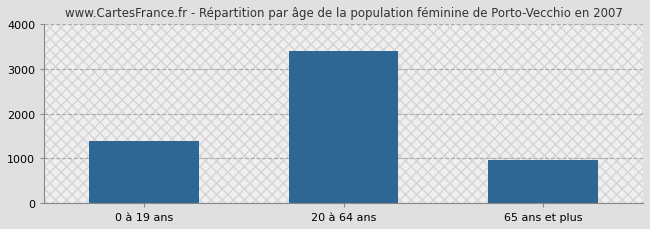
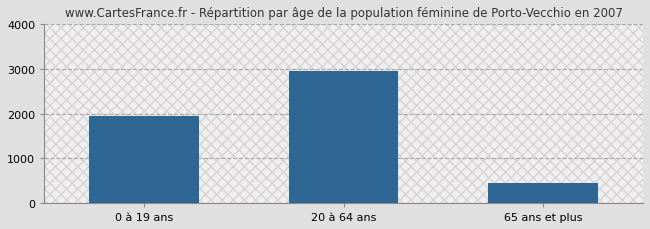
0 à 19 ans: 1390 -> 1950
20 à 64 ans: 3400 -> 2950
65 ans et plus: 960 -> 450
